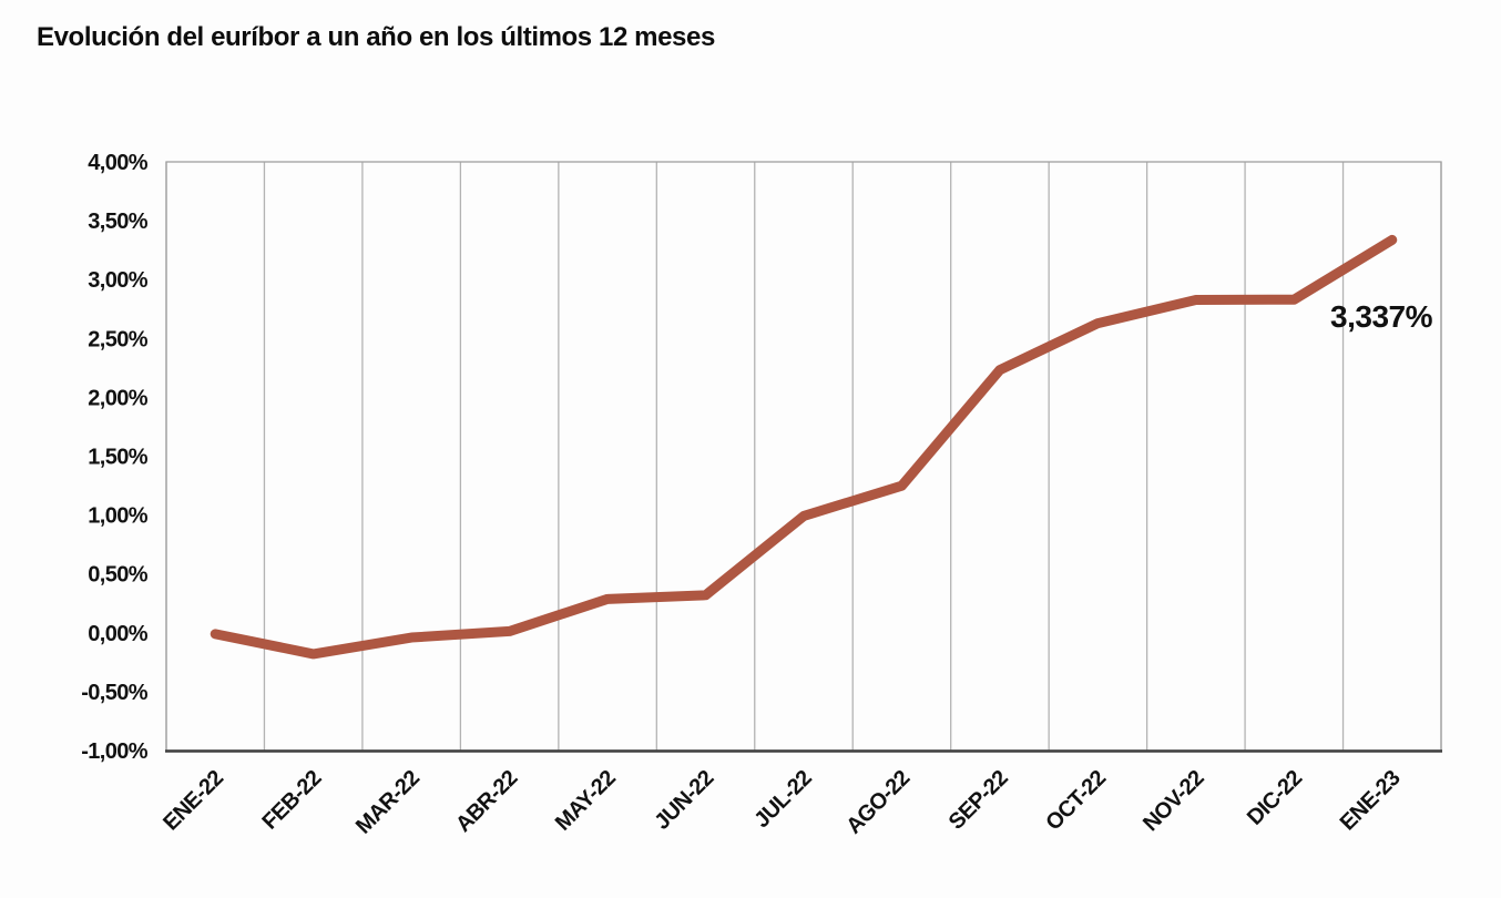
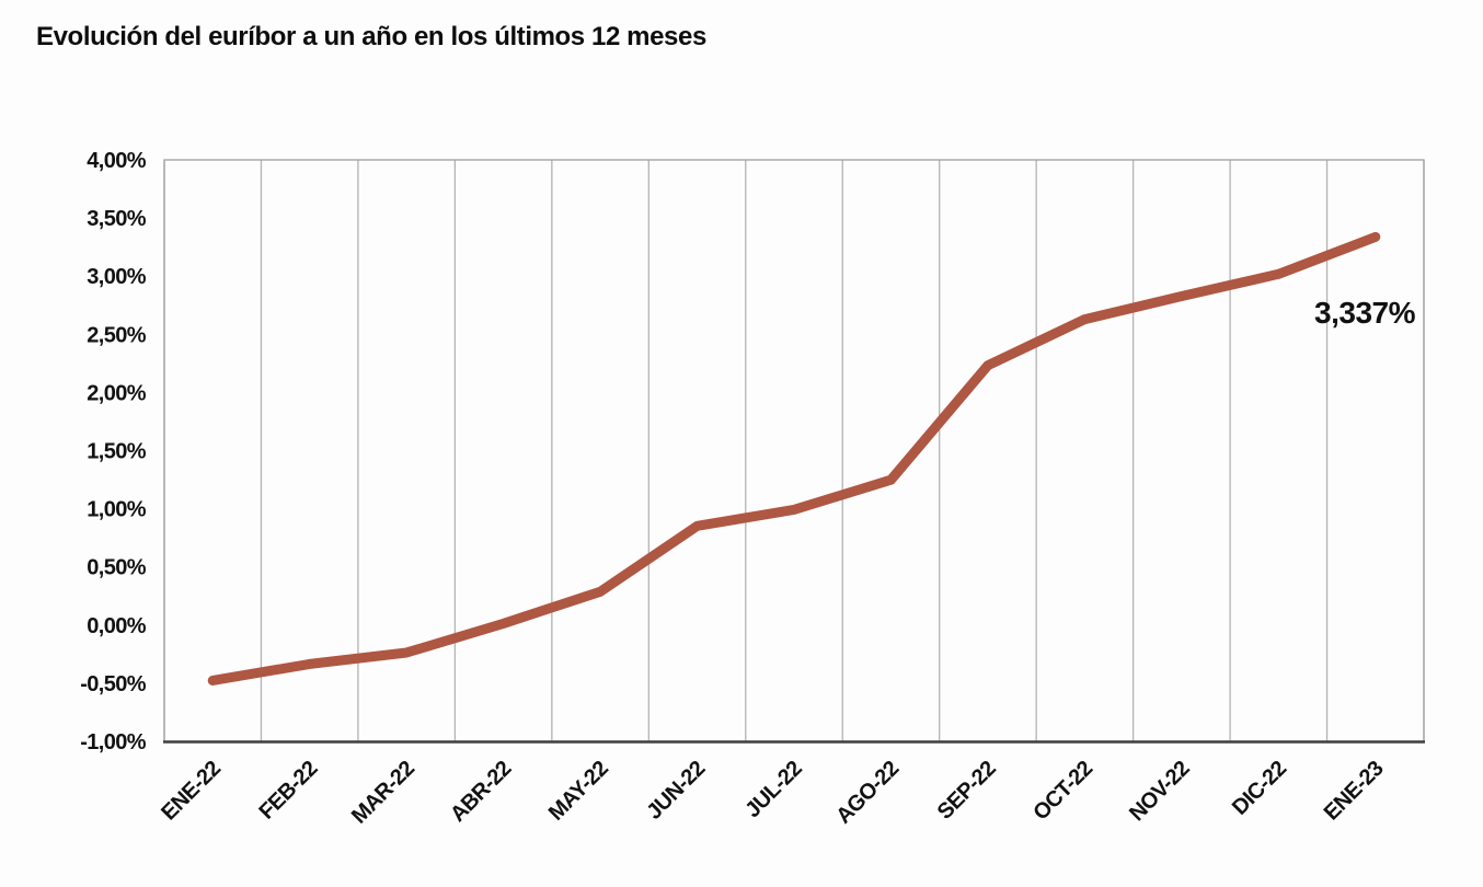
ENE-22: -0,01% -> -0,48%
FEB-22: -0,18% -> -0,34%
MAR-22: -0,04% -> -0,24%
JUN-22: 0,32% -> 0,85%
DIC-22: 2,83% -> 3,02%
